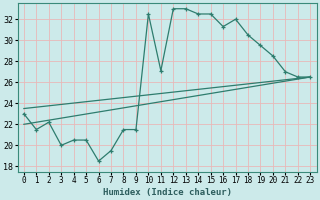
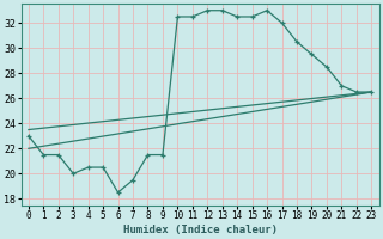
2: 22.2 -> 21.5
11: 27.1 -> 32.5
16: 31.3 -> 33.0
